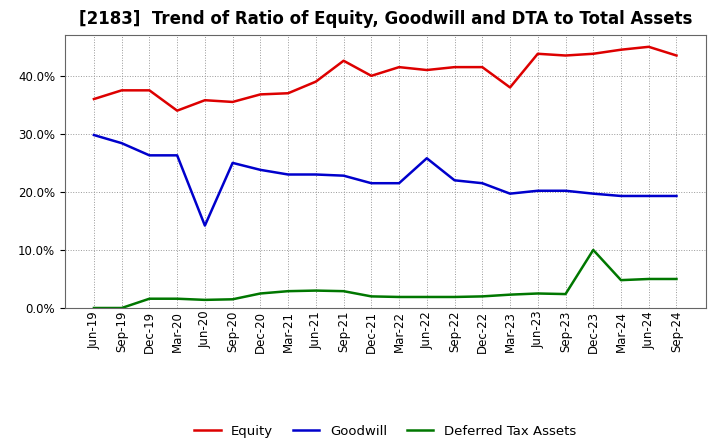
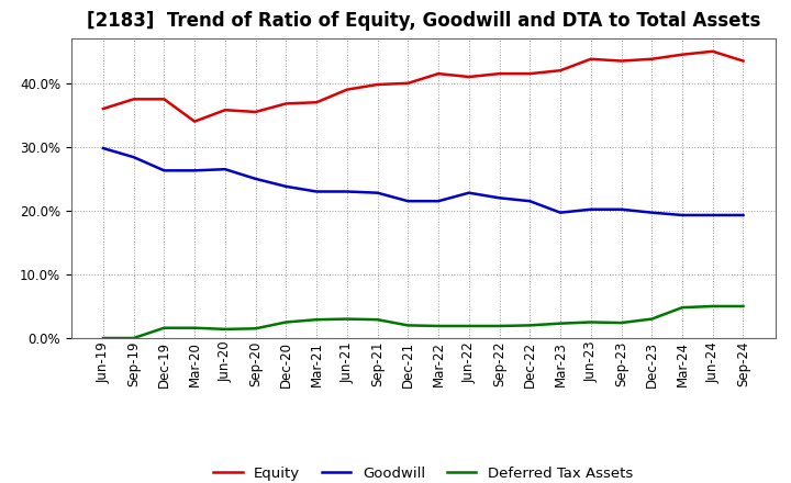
Goodwill/Jun-20: 14.2% -> 26.5%
Equity/Sep-21: 42.6% -> 39.8%
Goodwill/Jun-22: 25.8% -> 22.8%
Equity/Mar-23: 38.0% -> 42.0%
Deferred Tax Assets/Dec-23: 10.0% -> 3.0%
